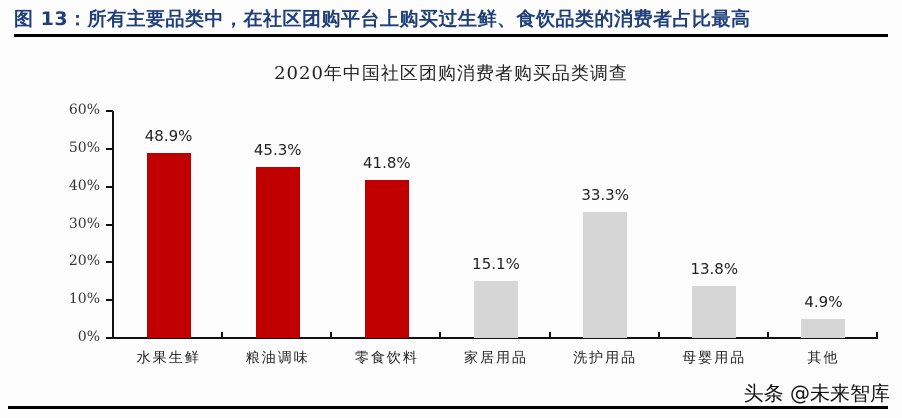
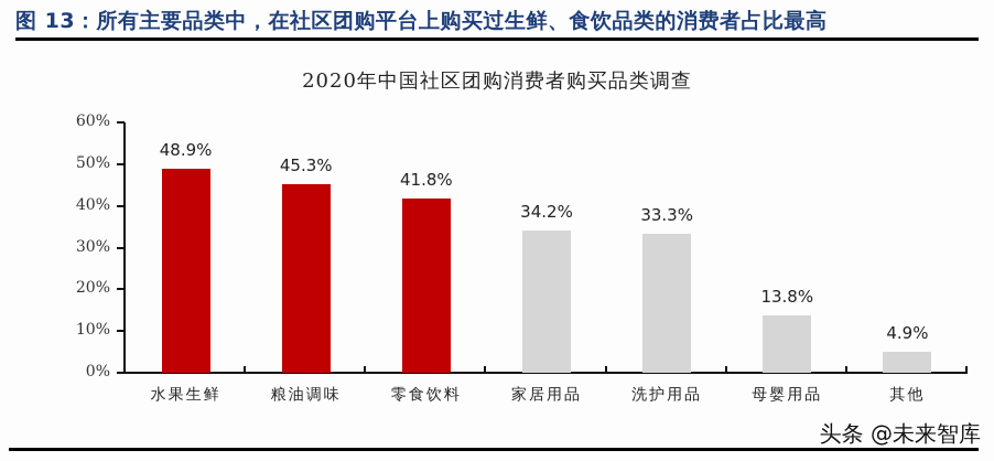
家居用品: 15.1% -> 34.2%
